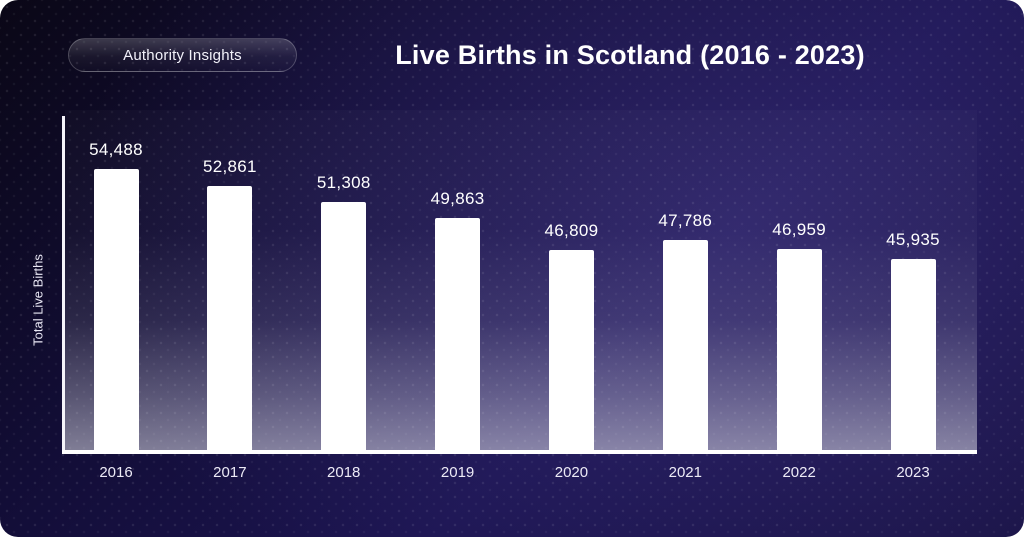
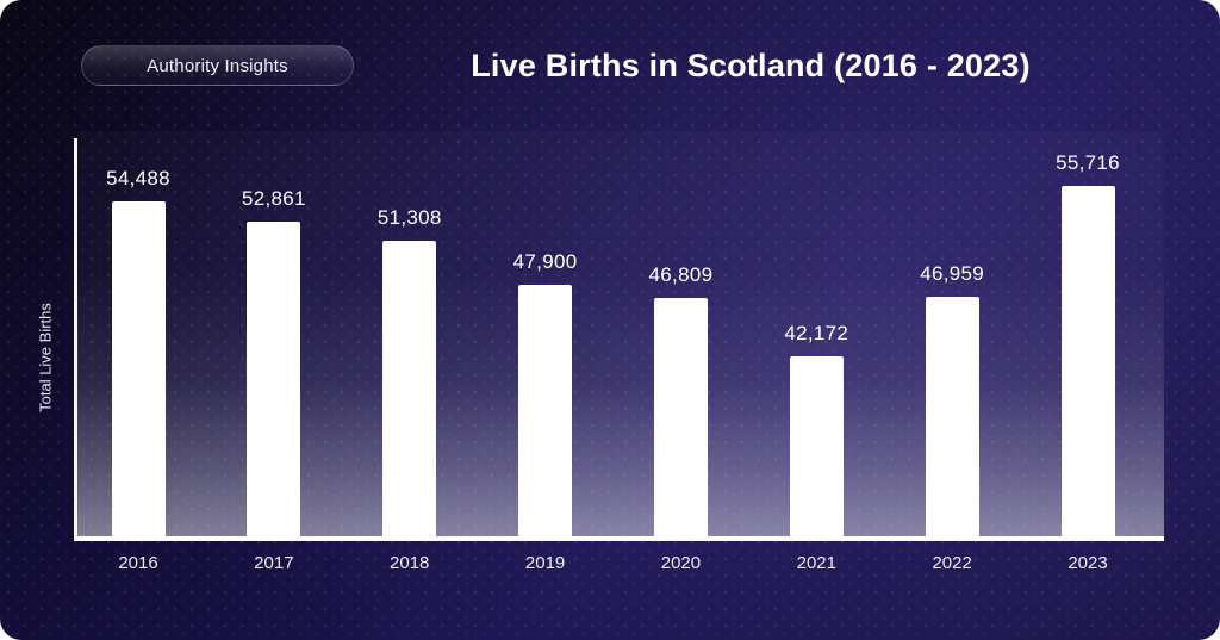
2019: 49,863 -> 47,900
2021: 47,786 -> 42,172
2023: 45,935 -> 55,716
